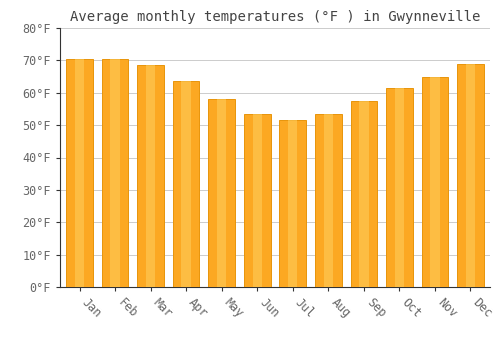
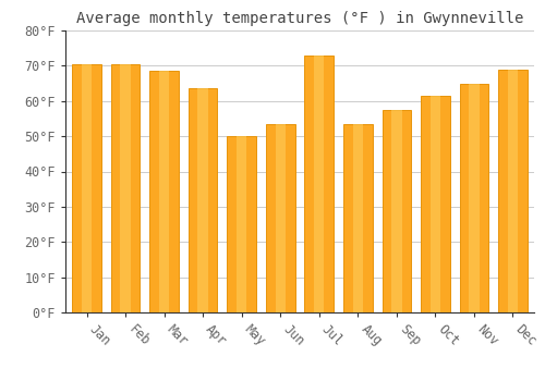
May: 58.0°F -> 50.0°F
Jul: 51.5°F -> 73.0°F
